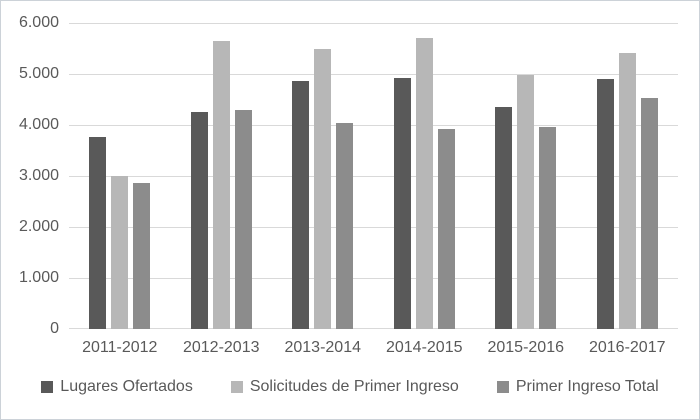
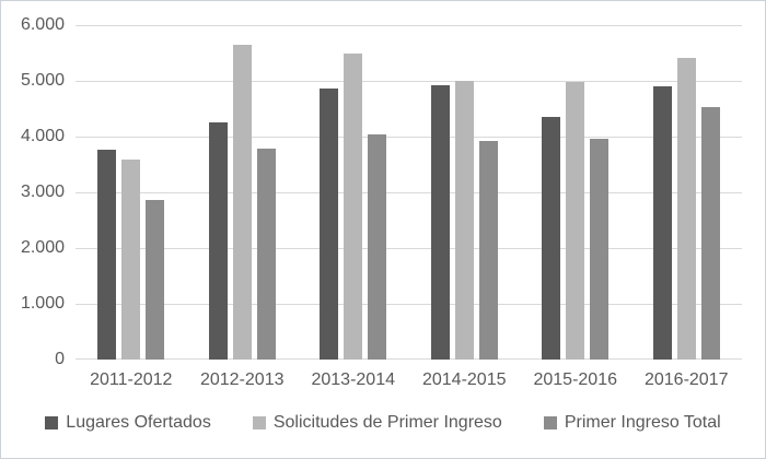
Solicitudes de Primer Ingreso/2011-2012: 3000 -> 3600
Primer Ingreso Total/2012-2013: 4300 -> 3800
Solicitudes de Primer Ingreso/2014-2015: 5700 -> 5000
